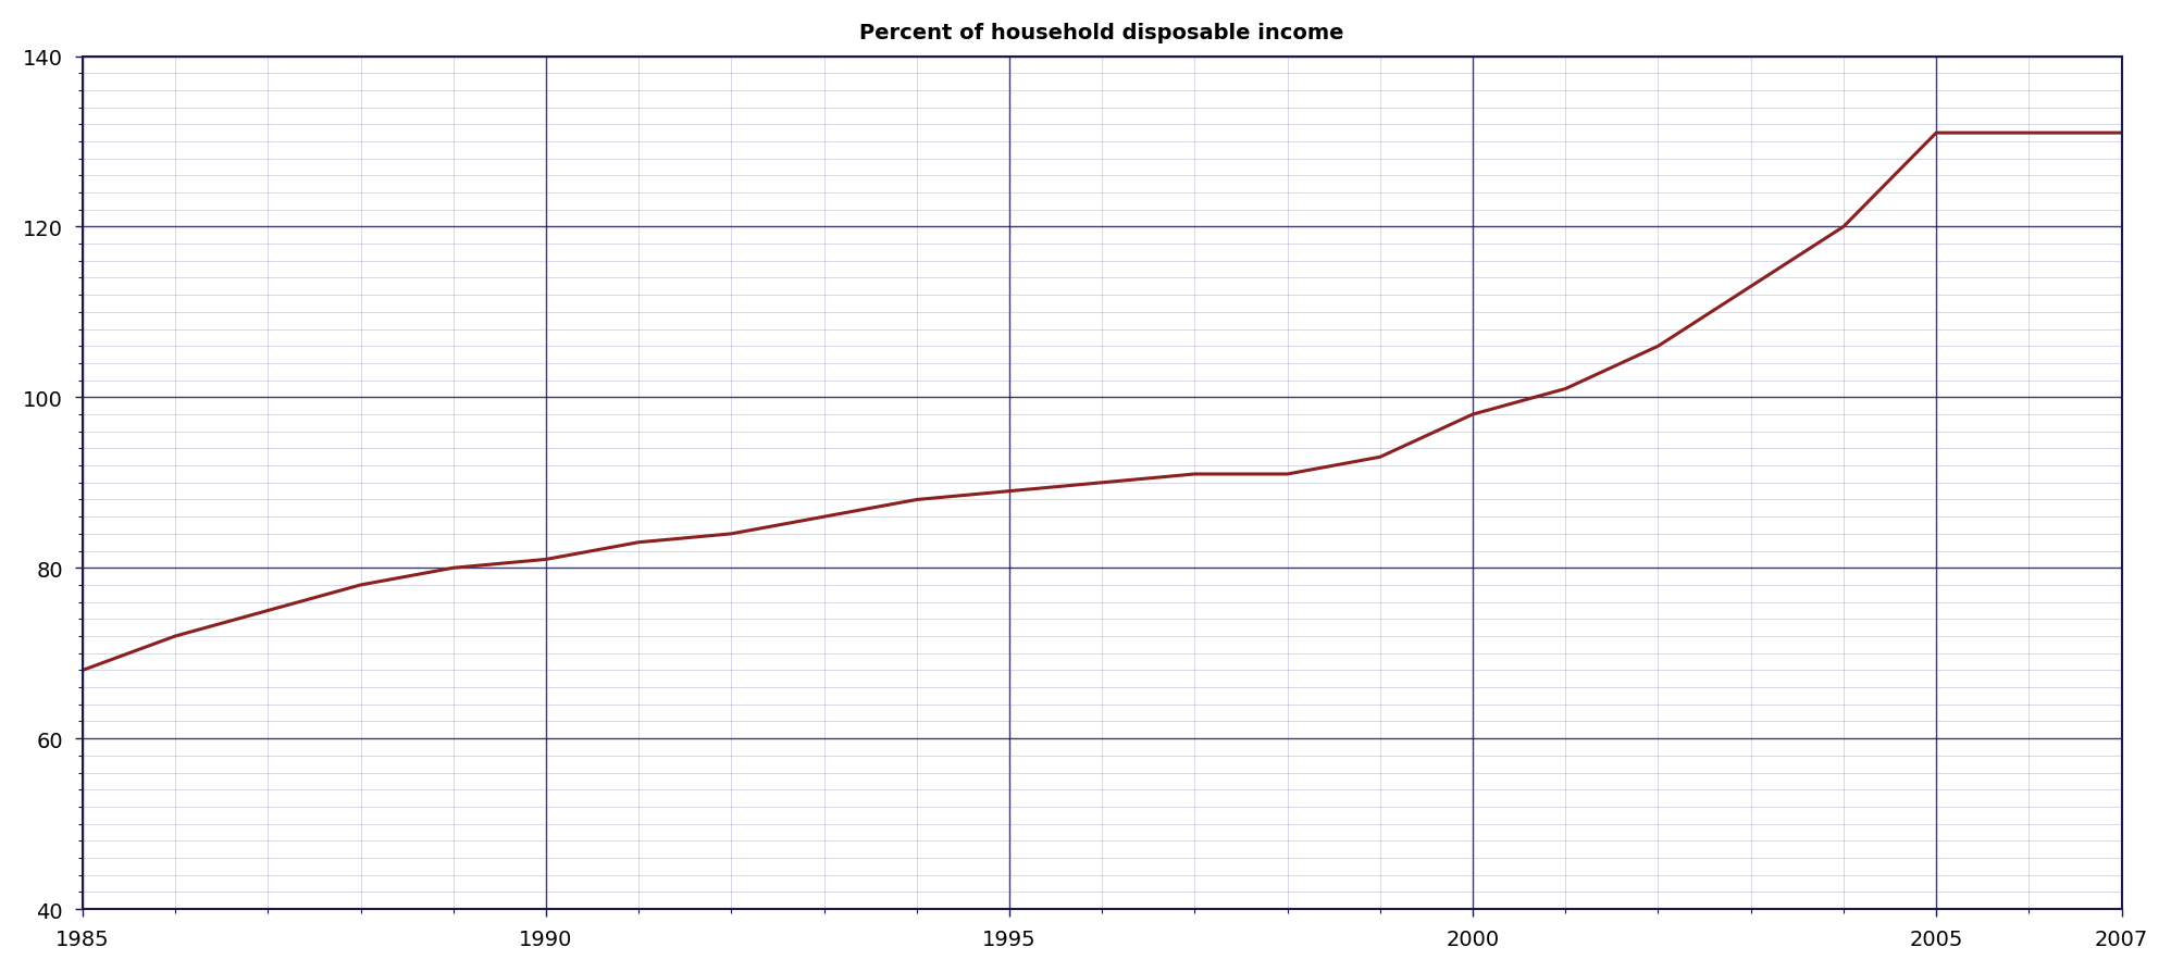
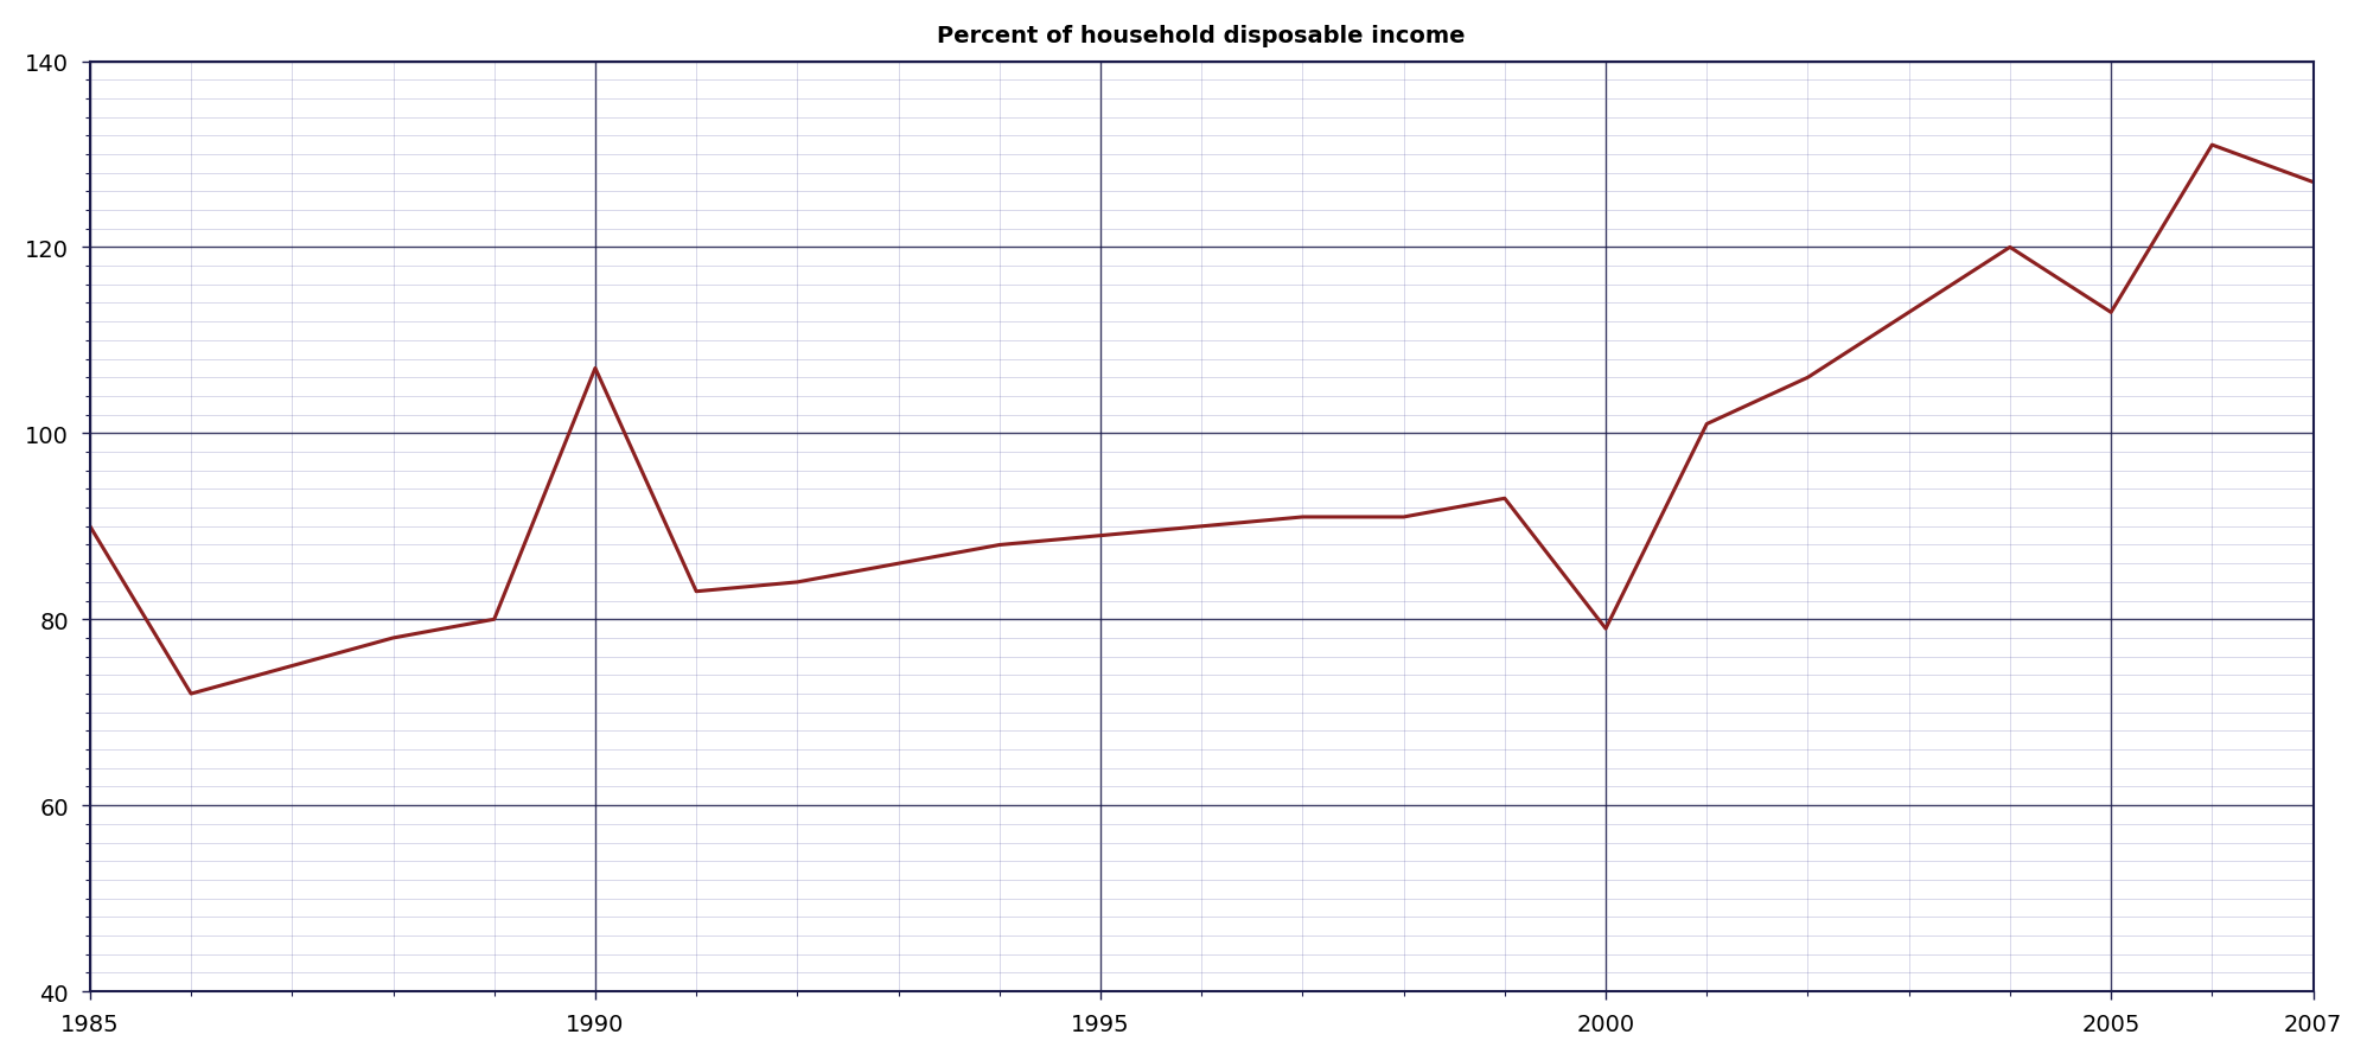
1985: 68 -> 90
1990: 81 -> 107
2000: 98 -> 79
2005: 131 -> 113
2007: 131 -> 127
